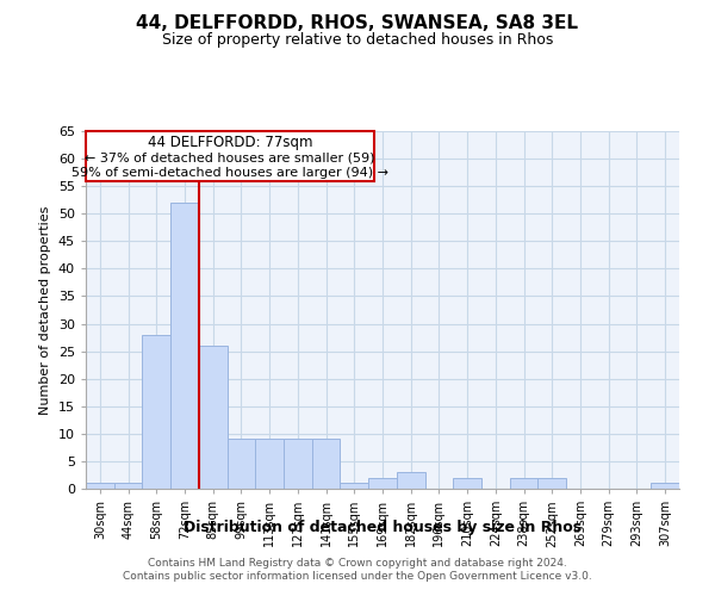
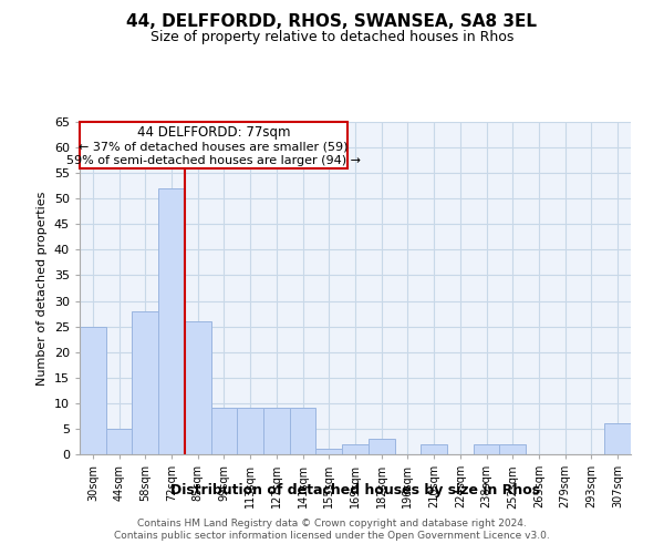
30sqm: 1 -> 25
44sqm: 1 -> 5
307sqm: 1 -> 6
